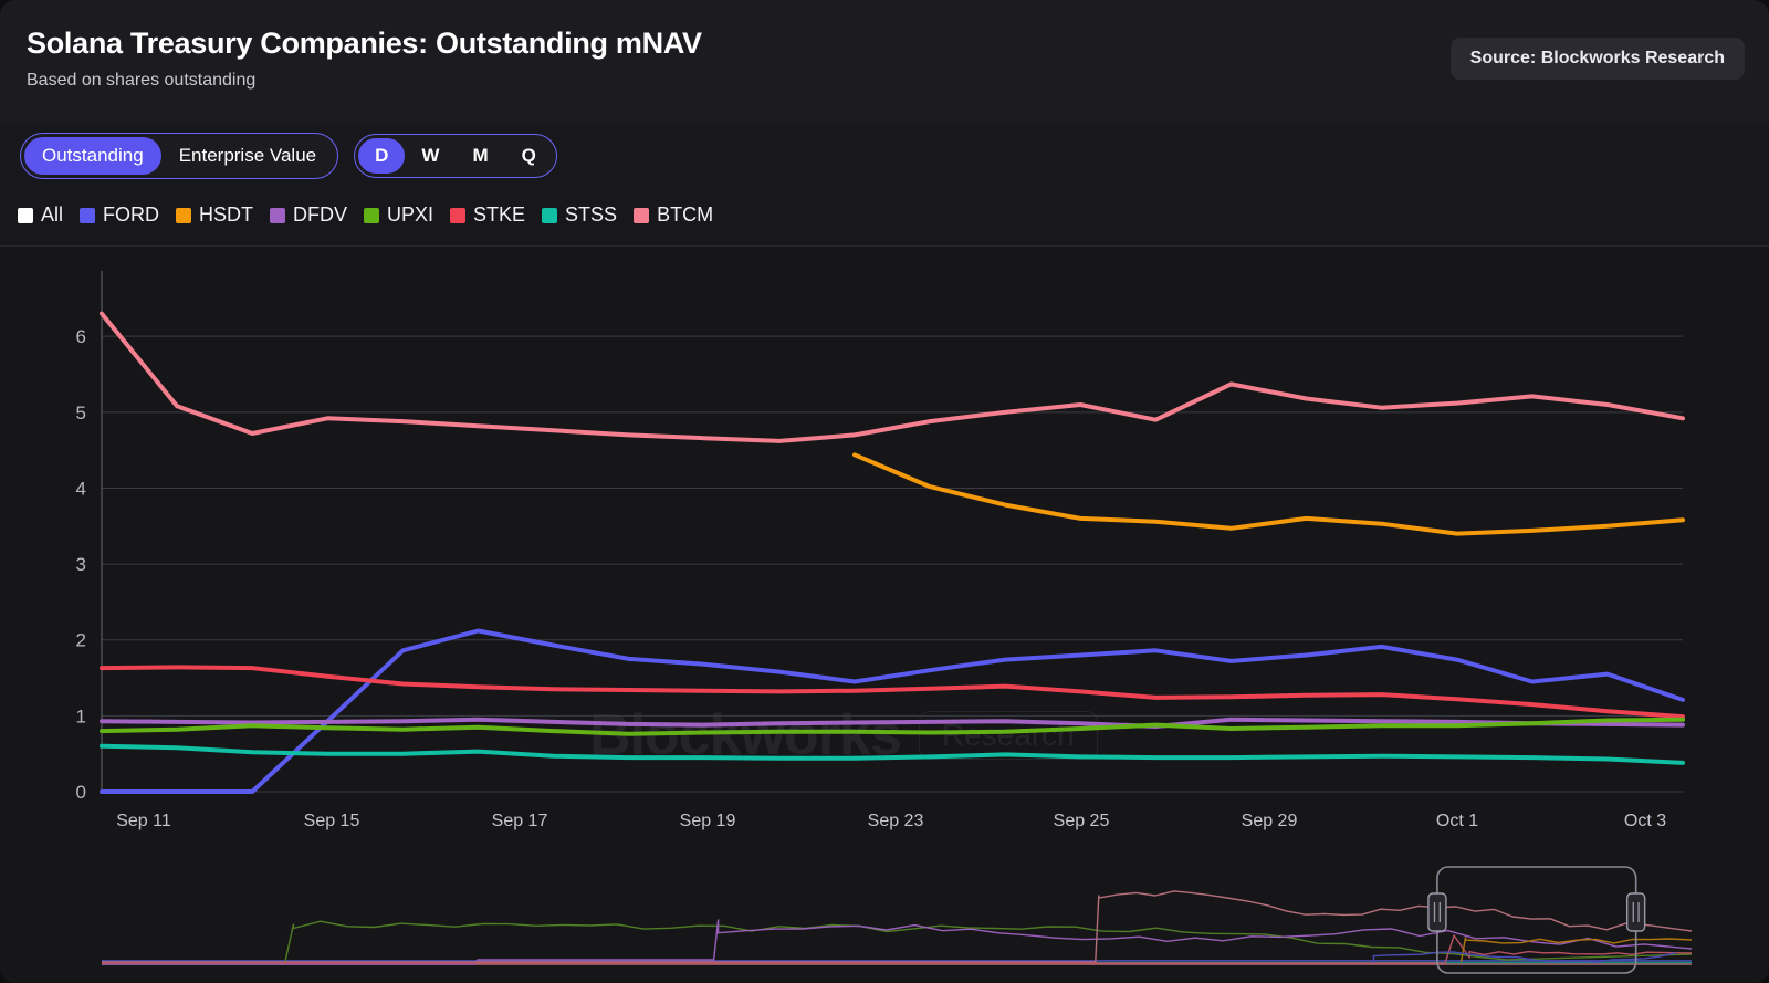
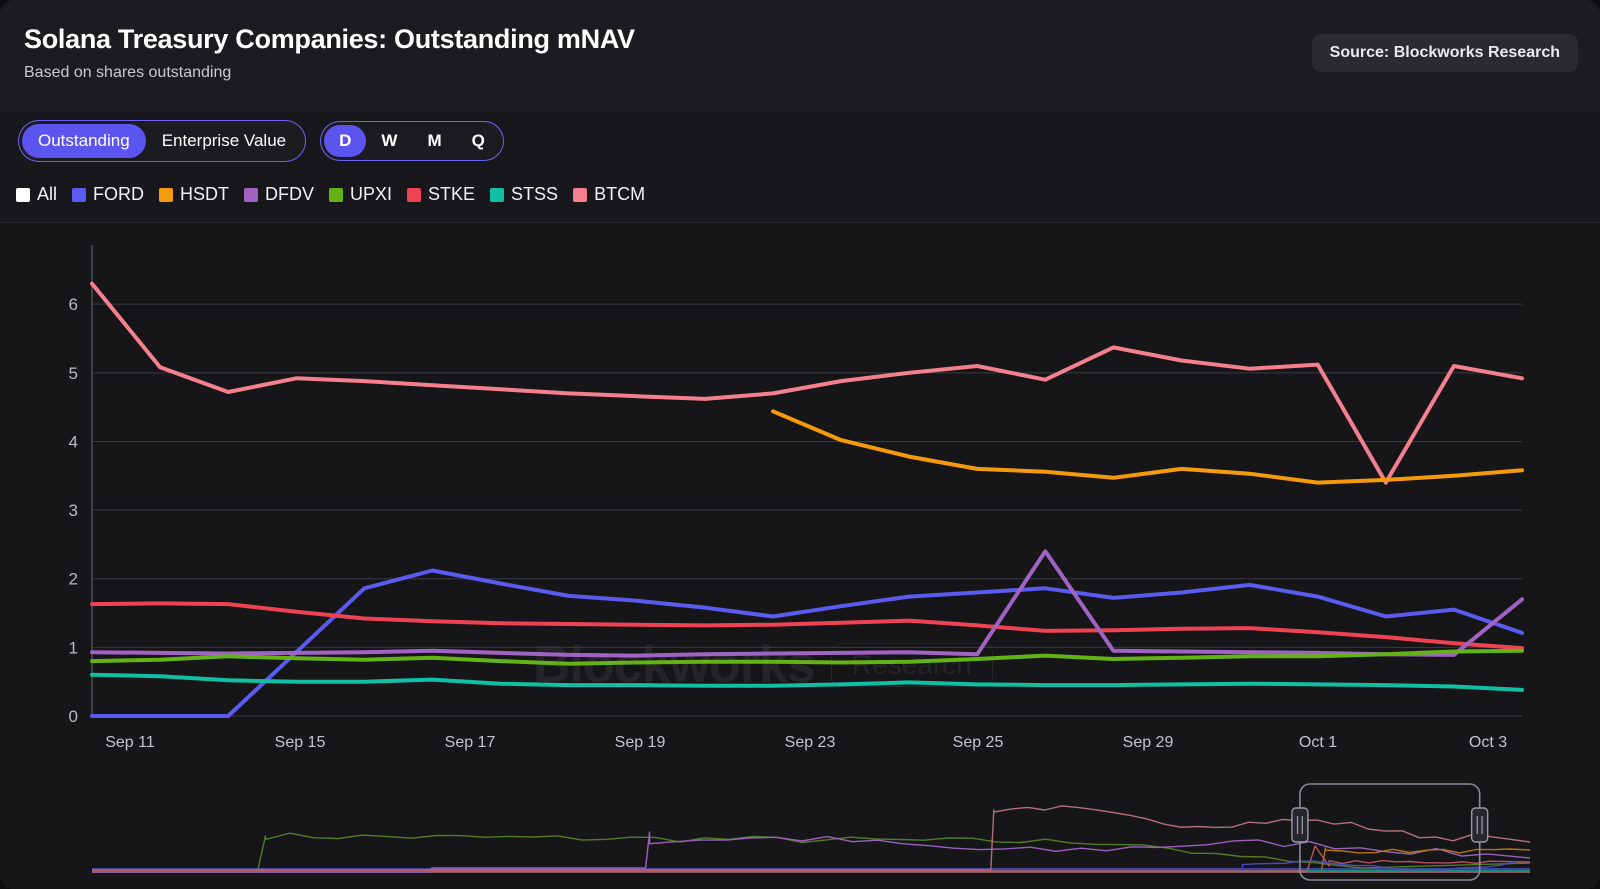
DFDV/Sep 25: 0.9 -> 2.4
BTCM/Oct 1: 5.2 -> 3.4
DFDV/Oct 3: 0.9 -> 1.7
